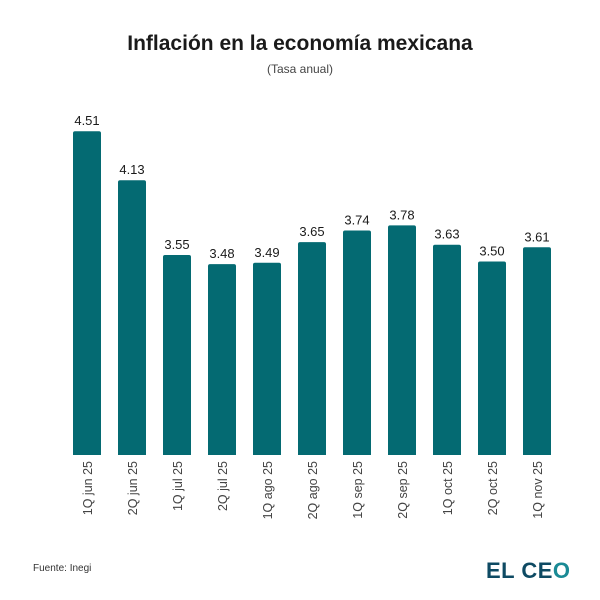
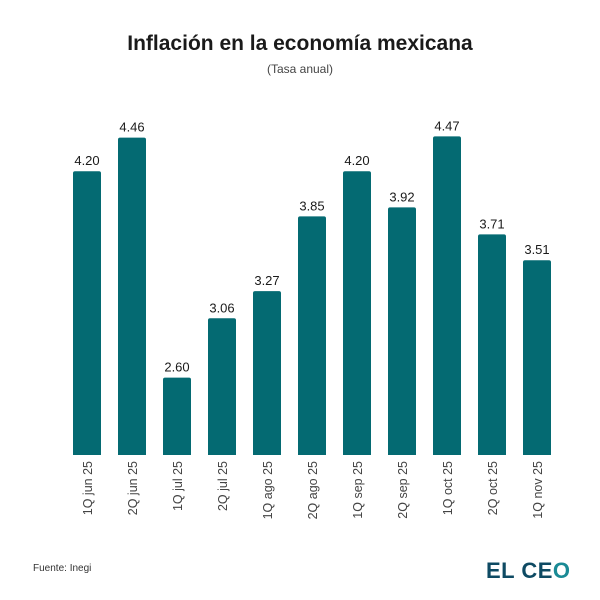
1Q jun 25: 4.51 -> 4.20
2Q jun 25: 4.13 -> 4.46
1Q jul 25: 3.55 -> 2.60
2Q jul 25: 3.48 -> 3.06
1Q ago 25: 3.49 -> 3.27
2Q ago 25: 3.65 -> 3.85
1Q sep 25: 3.74 -> 4.20
2Q sep 25: 3.78 -> 3.92
1Q oct 25: 3.63 -> 4.47
2Q oct 25: 3.50 -> 3.71
1Q nov 25: 3.61 -> 3.51
